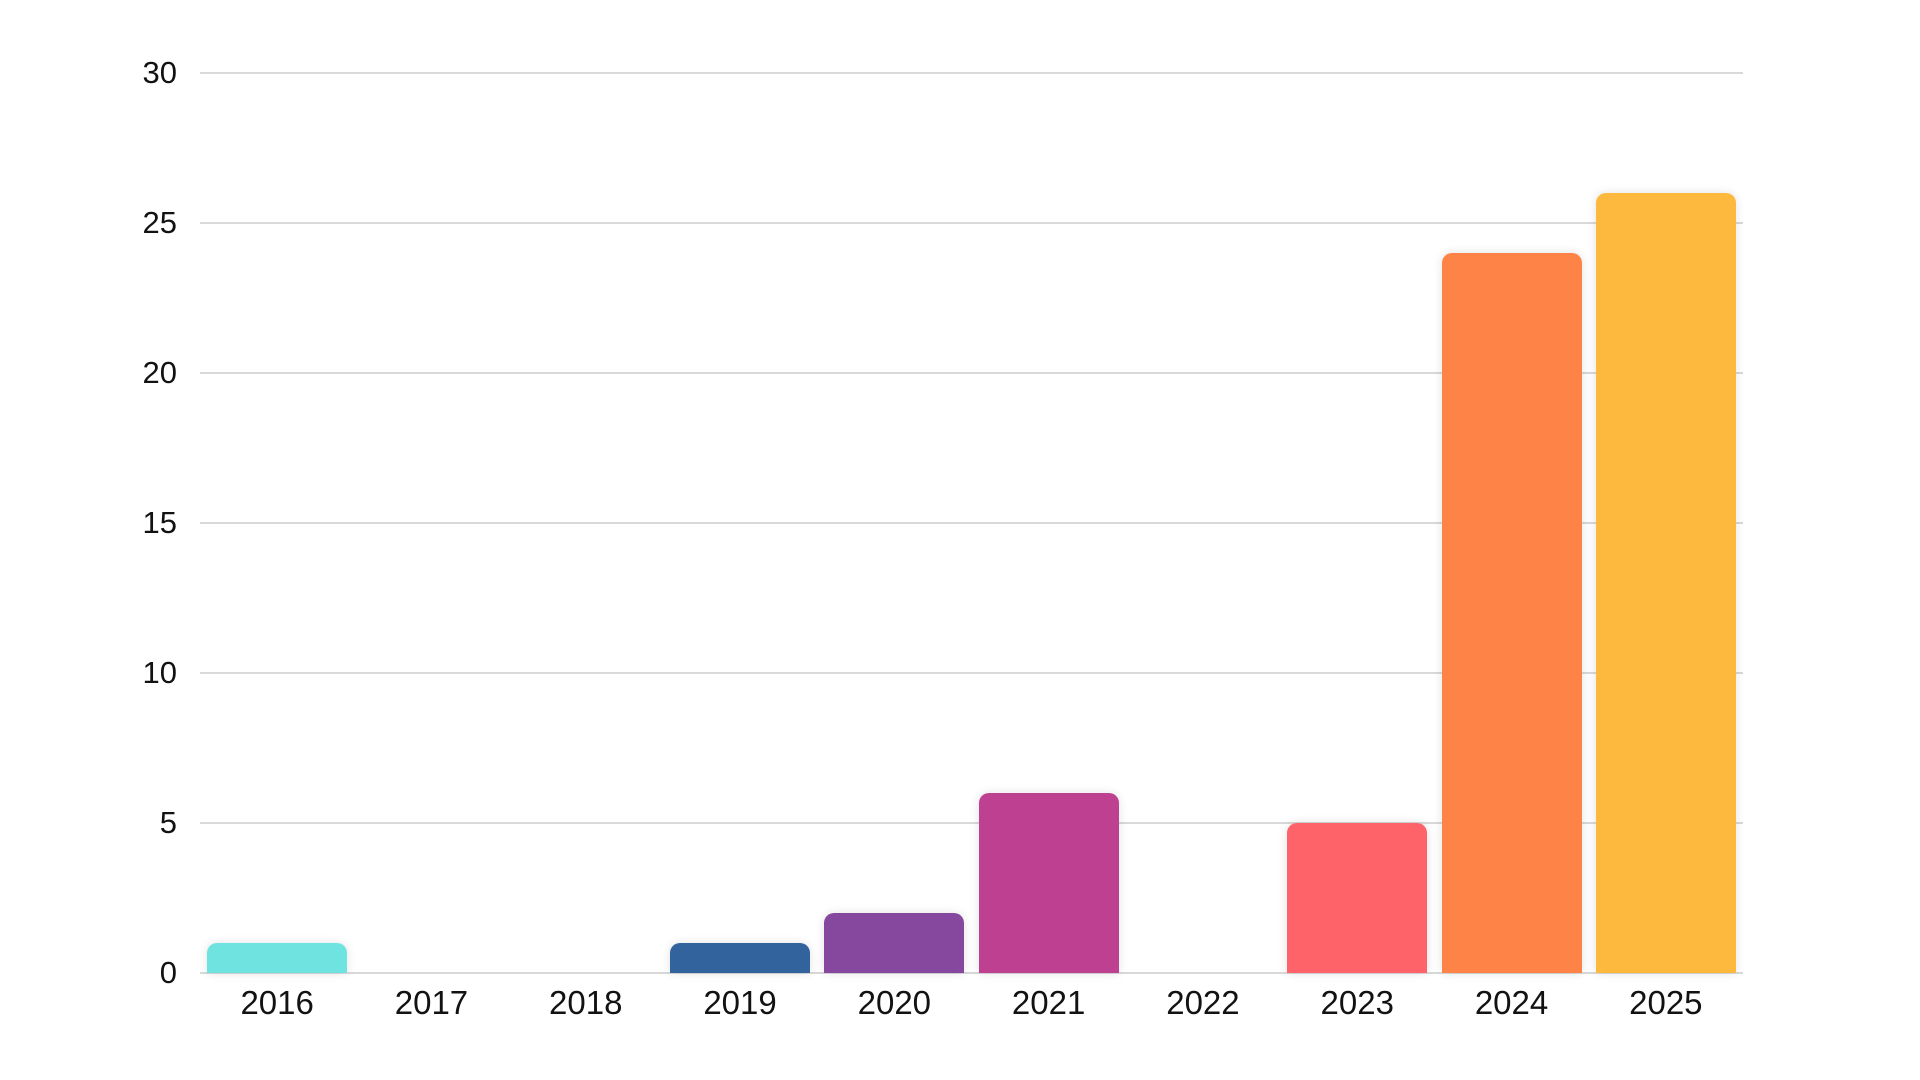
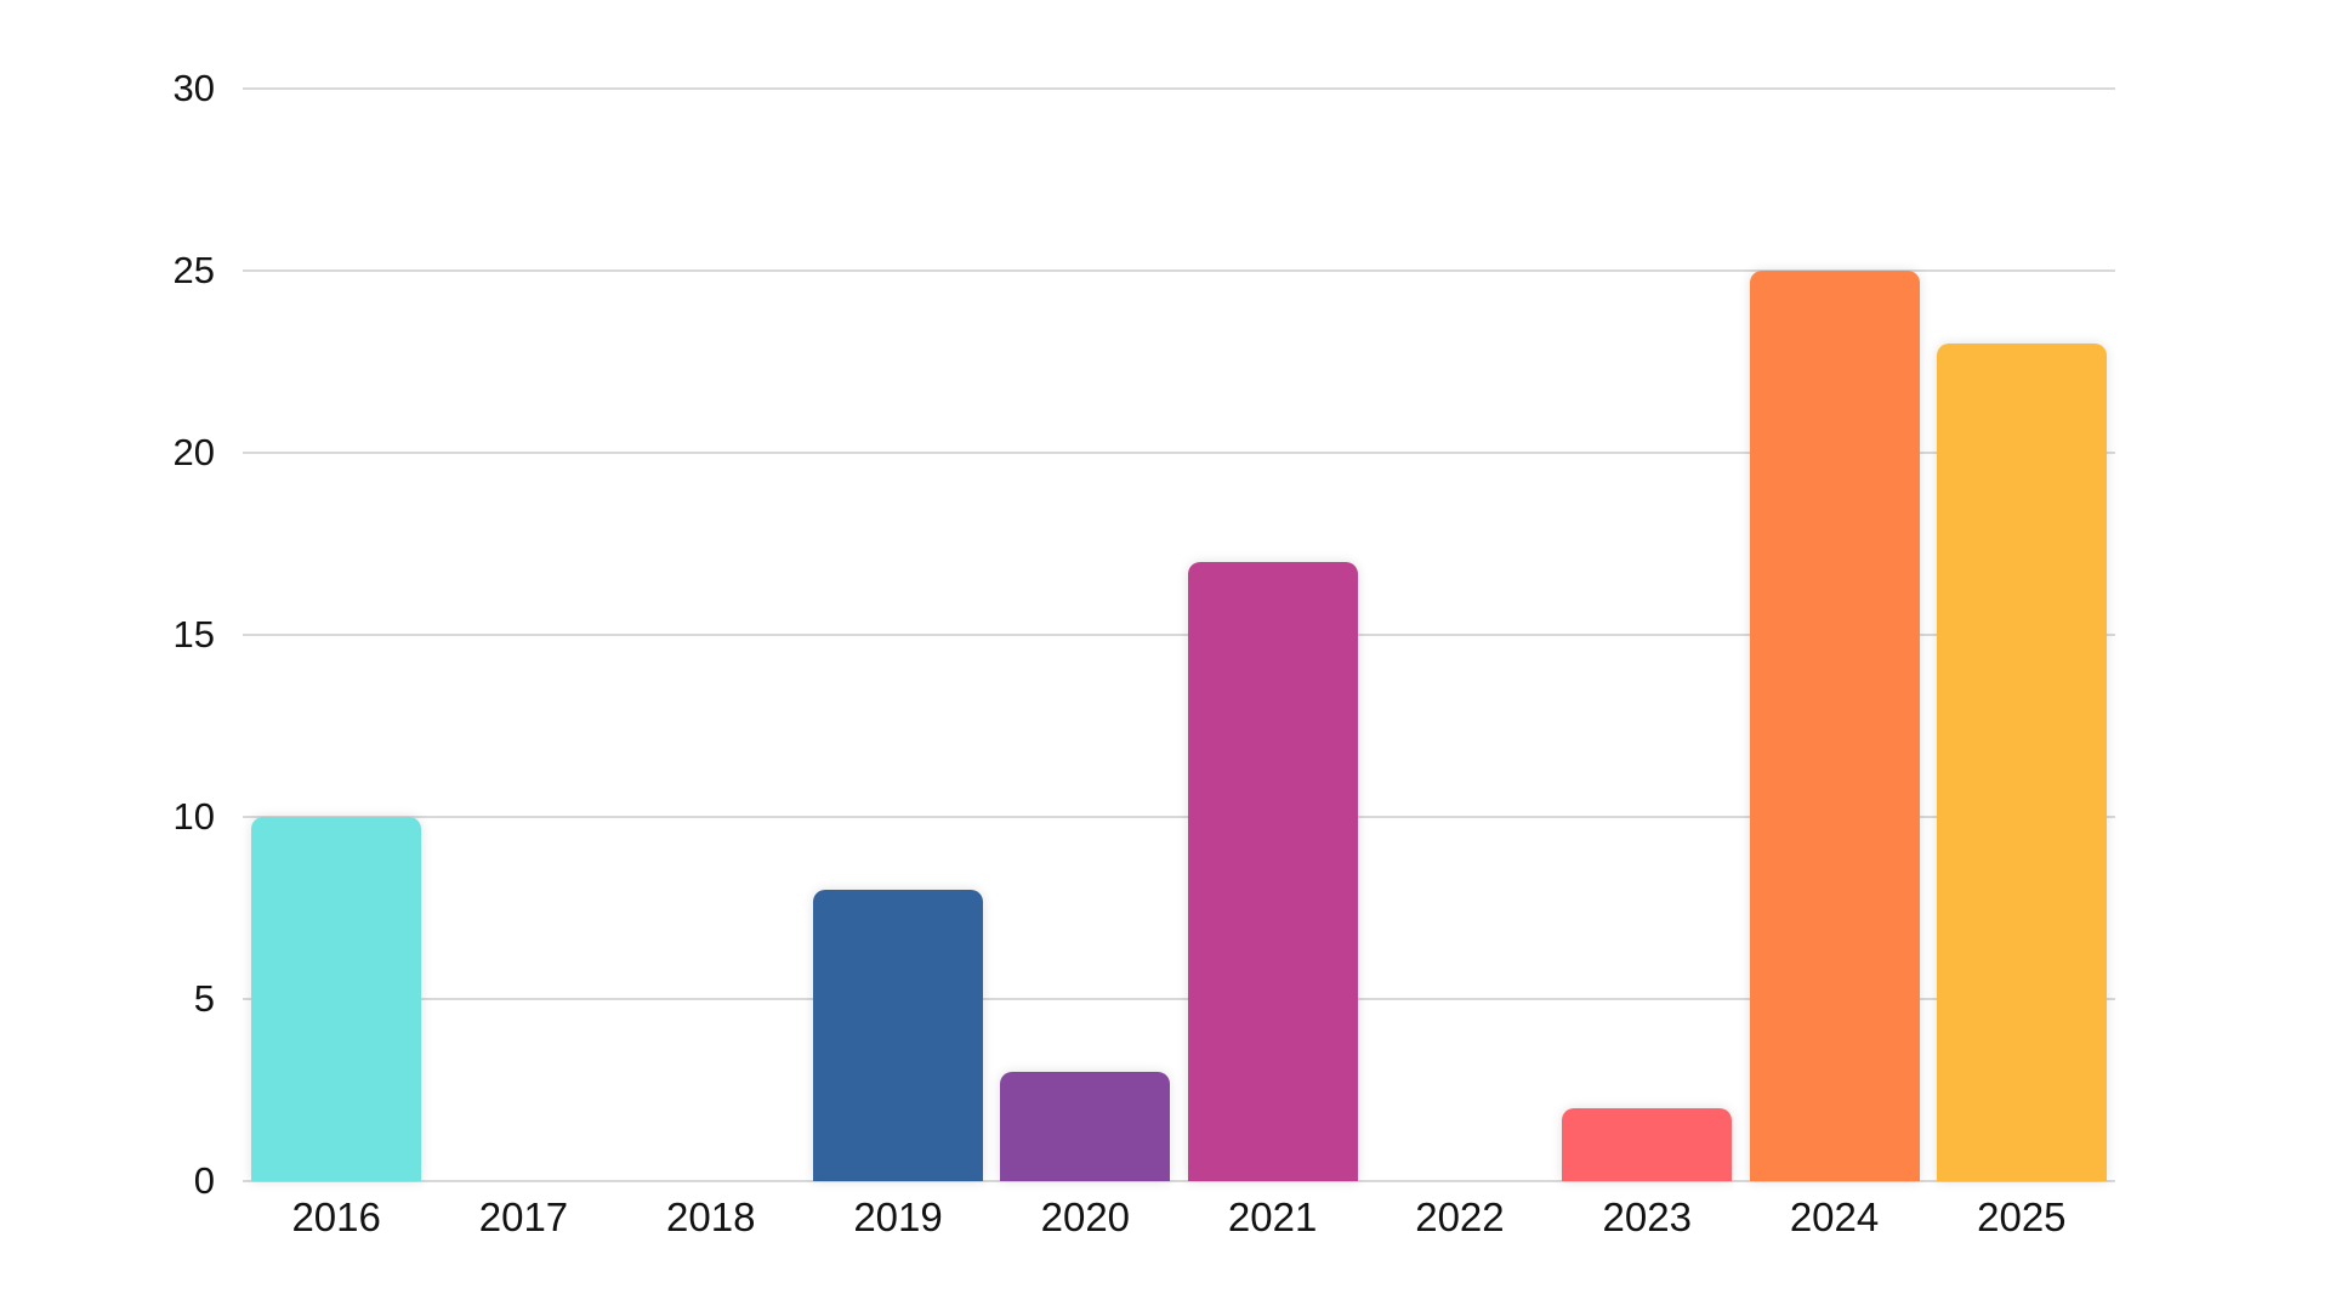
2016: 1 -> 10
2019: 1 -> 8
2020: 2 -> 3
2021: 6 -> 17
2023: 5 -> 2
2024: 24 -> 25
2025: 26 -> 23
